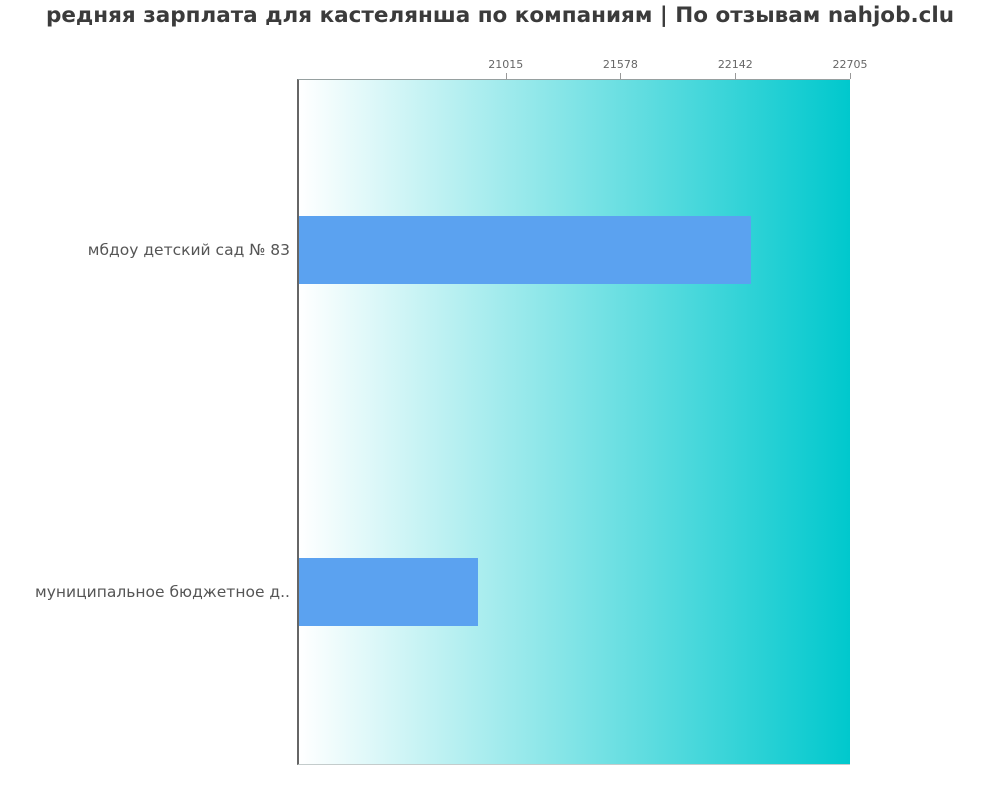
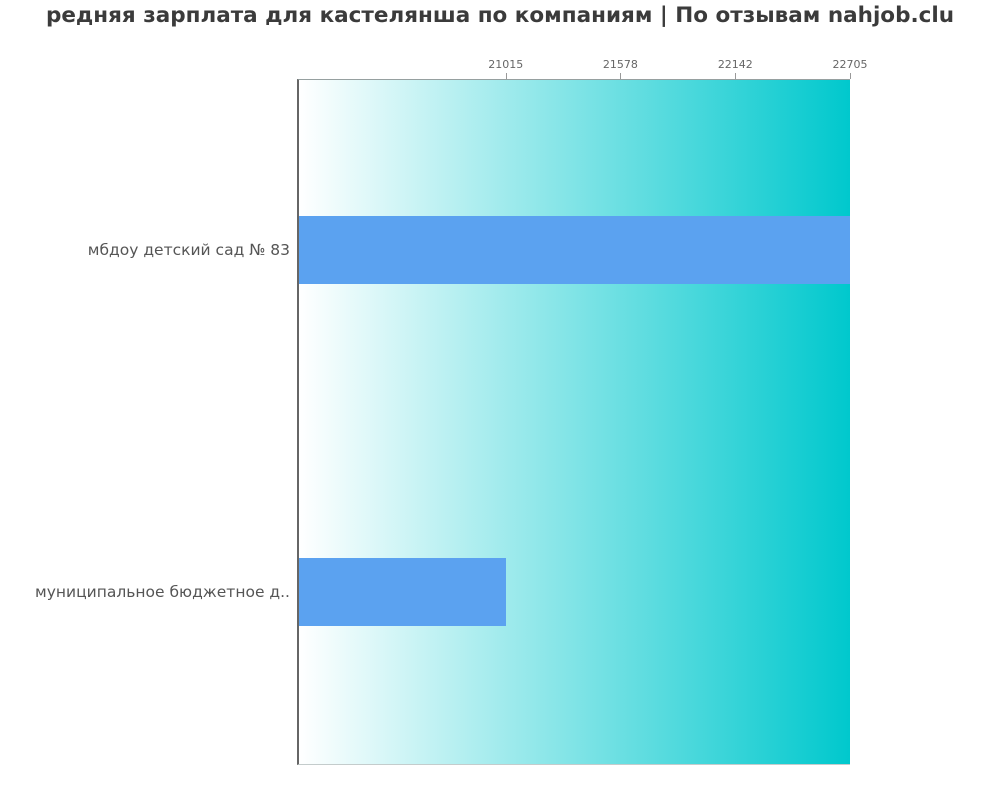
мбдоу детский сад № 83: 22220 -> 22700
муниципальное бюджетное д..: 20880 -> 21020
